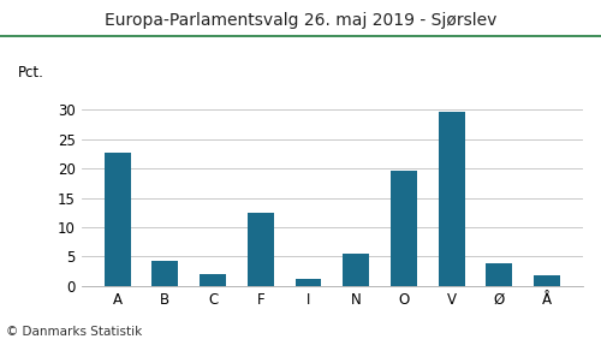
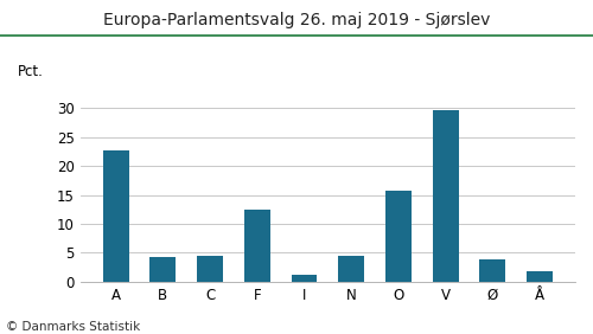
C: 2.0 -> 4.4
N: 5.5 -> 4.4
O: 19.5 -> 15.7
